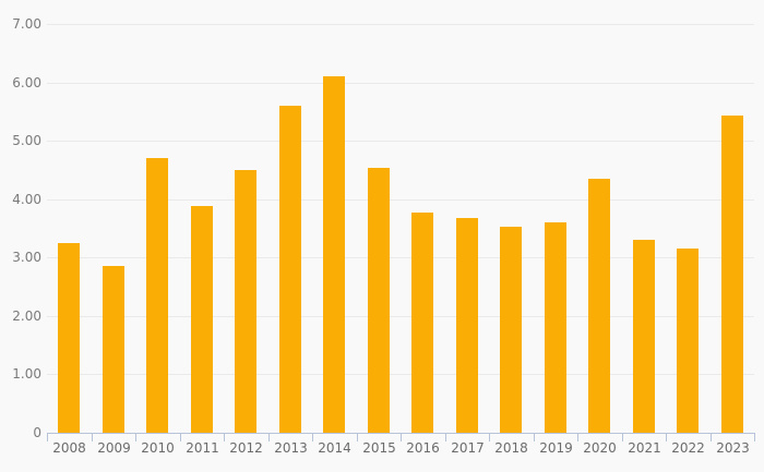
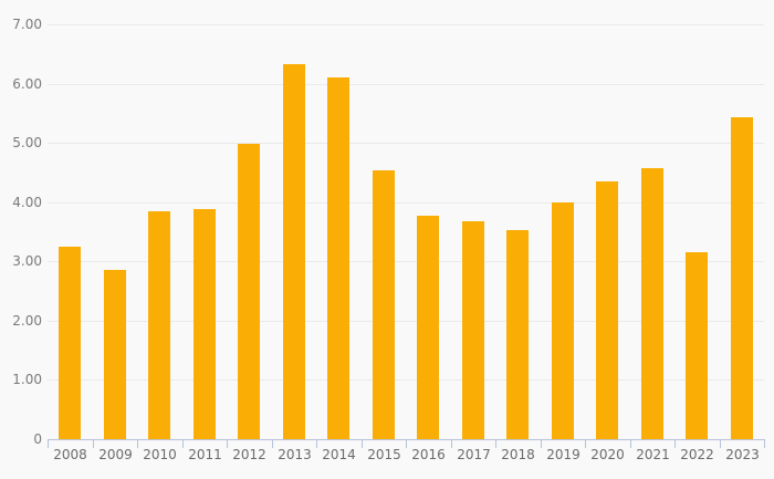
2010: 4.7 -> 3.9
2012: 4.5 -> 5.0
2013: 5.6 -> 6.3
2019: 3.6 -> 4.0
2021: 3.3 -> 4.6
